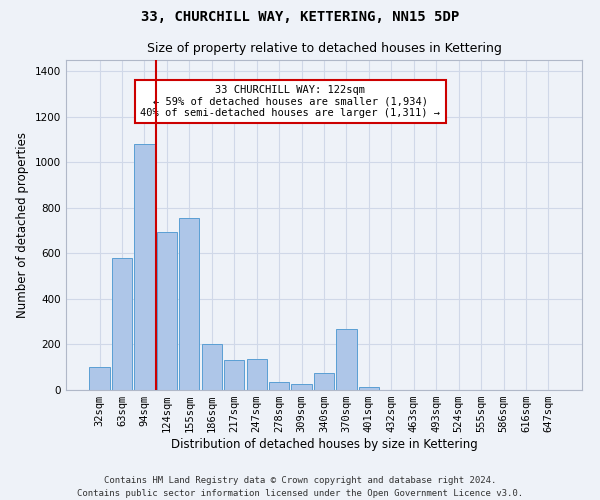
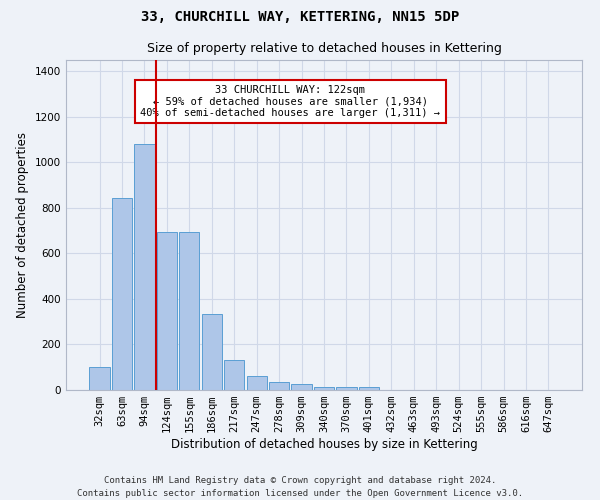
63sqm: 580 -> 845
155sqm: 755 -> 695
186sqm: 200 -> 335
247sqm: 135 -> 60
340sqm: 75 -> 15
370sqm: 270 -> 15
